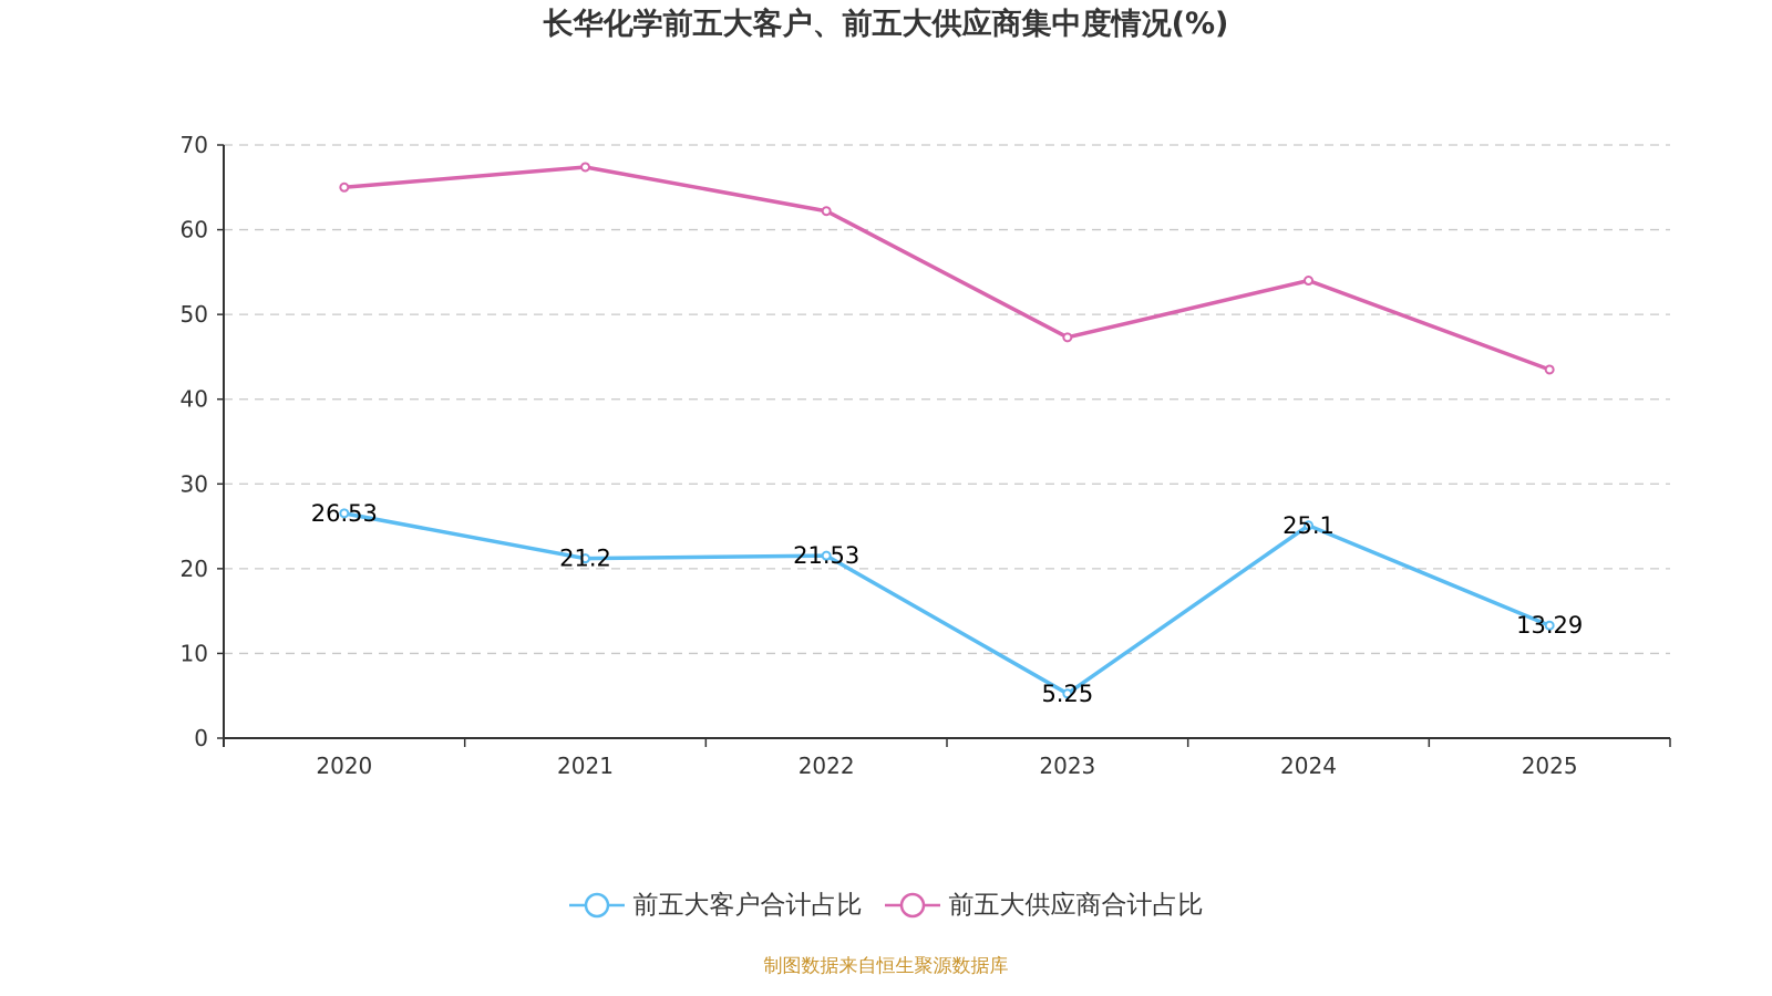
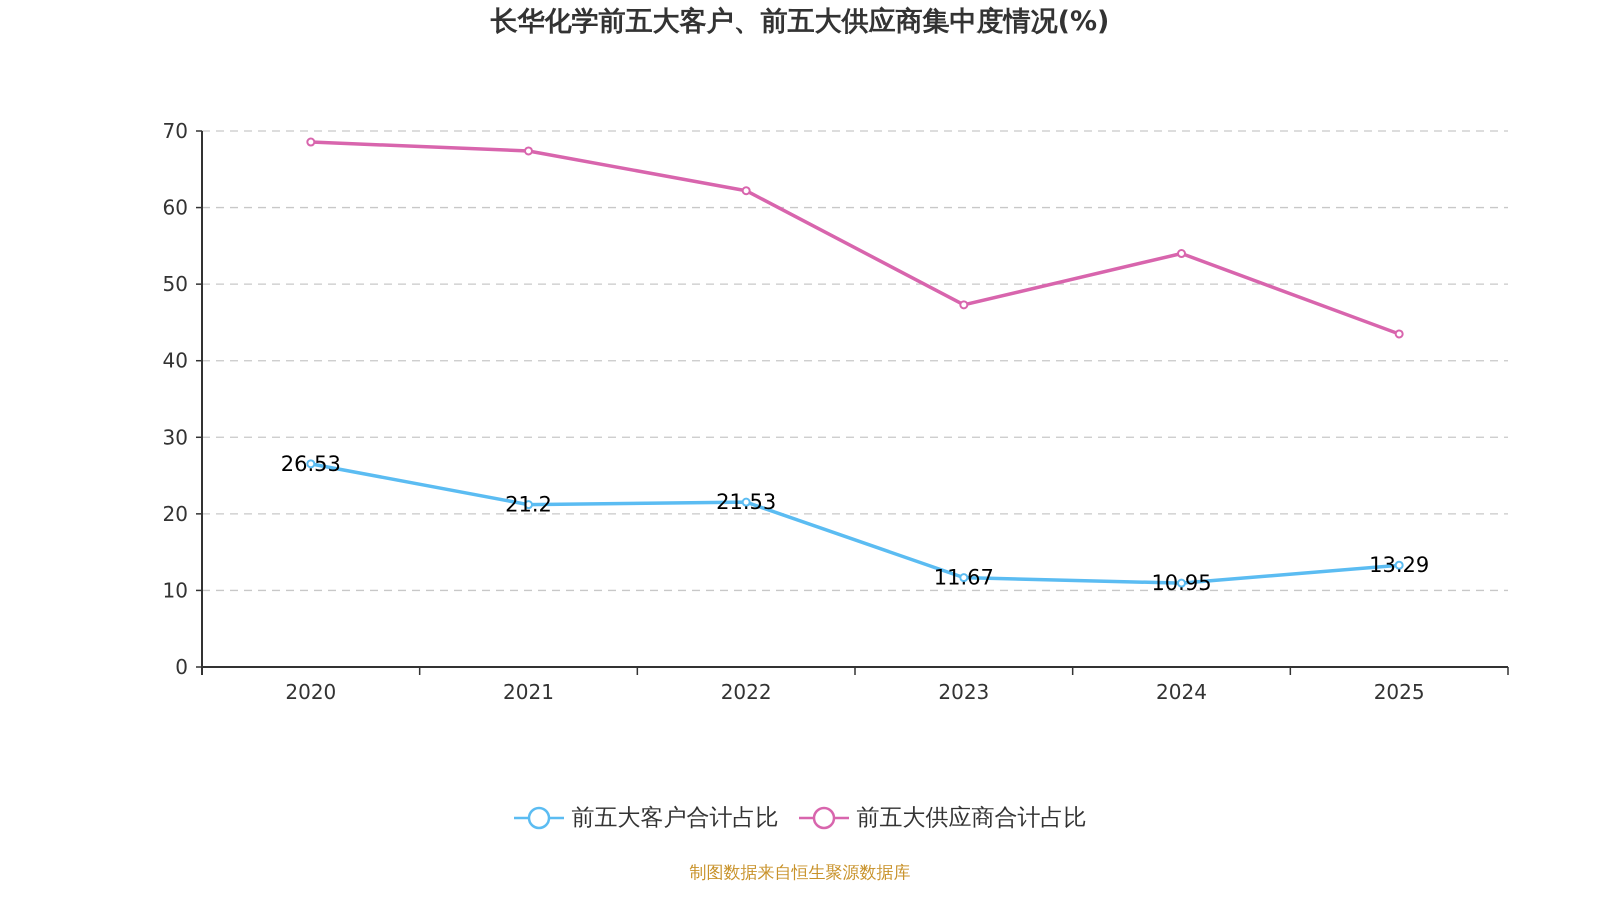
前五大供应商合计占比/2020: 65 -> 69
前五大客户合计占比/2023: 5.25 -> 11.67
前五大客户合计占比/2024: 25.1 -> 10.95
